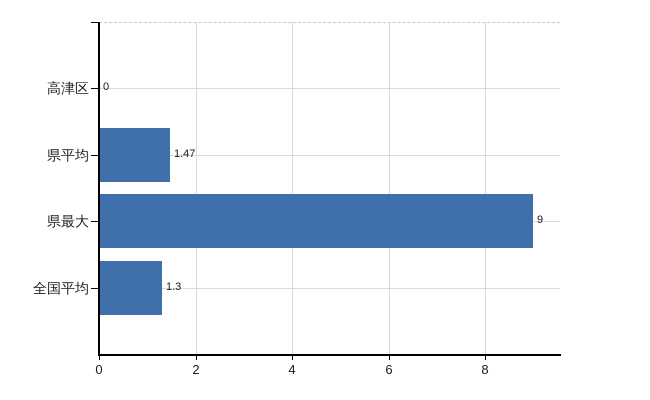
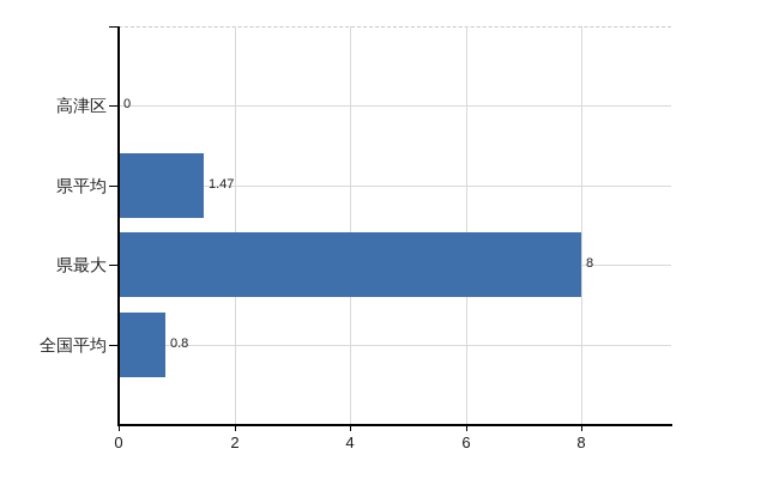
県最大: 9 -> 8
全国平均: 1.3 -> 0.8
